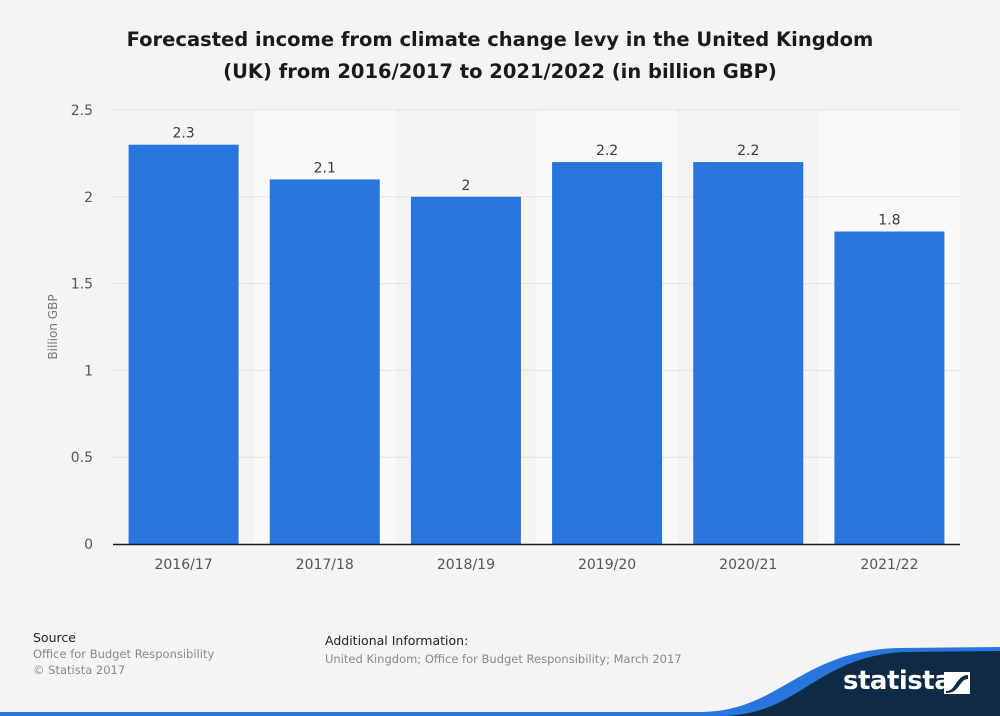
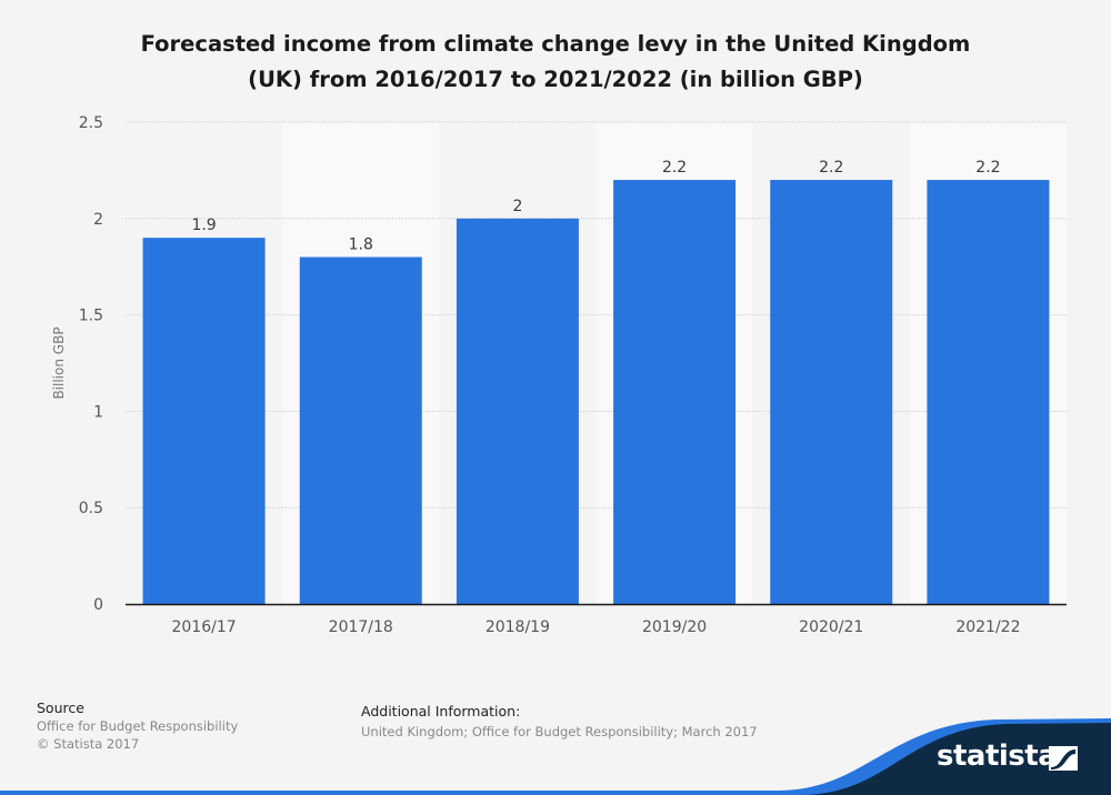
2016/17: 2.3 -> 1.9
2017/18: 2.1 -> 1.8
2021/22: 1.8 -> 2.2
